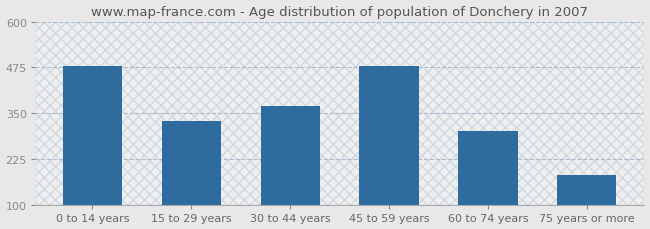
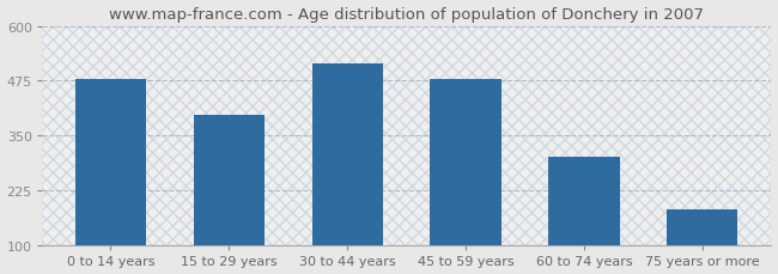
15 to 29 years: 330 -> 398
30 to 44 years: 370 -> 513
